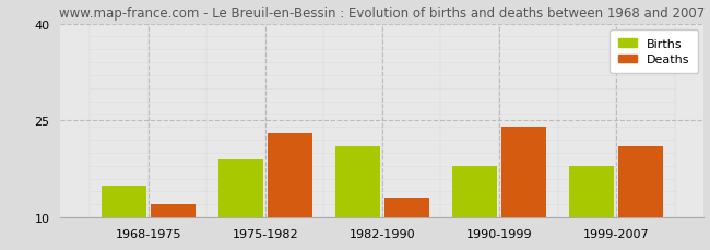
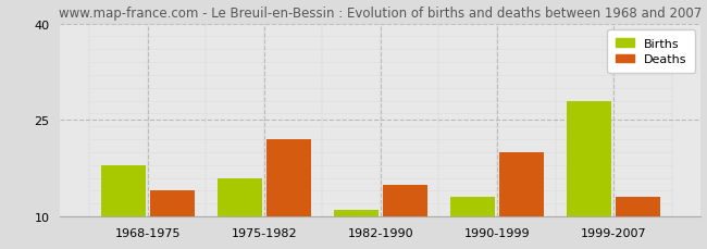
Births/1968-1975: 15 -> 18
Deaths/1968-1975: 12 -> 14
Births/1975-1982: 19 -> 16
Deaths/1975-1982: 23 -> 22
Births/1982-1990: 21 -> 11
Deaths/1982-1990: 13 -> 15
Births/1990-1999: 18 -> 13
Deaths/1990-1999: 24 -> 20
Births/1999-2007: 18 -> 28
Deaths/1999-2007: 21 -> 13
